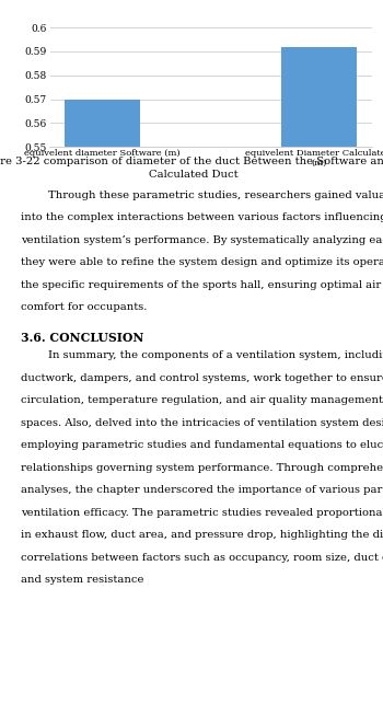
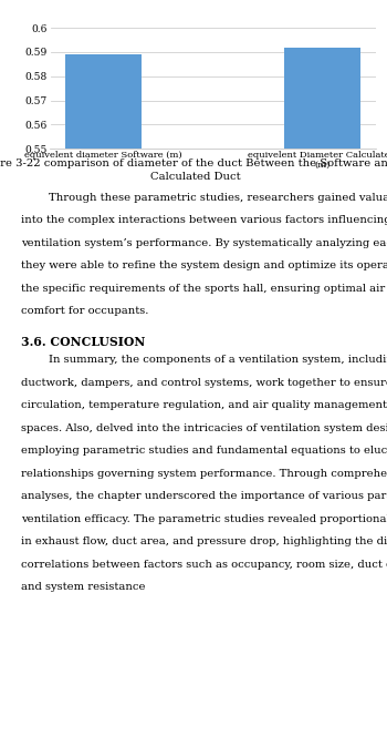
equivelent diameter Software (m): 0.570 -> 0.589
